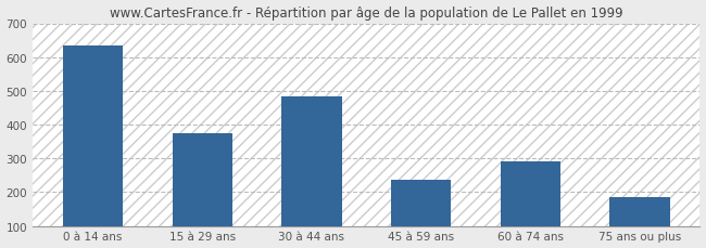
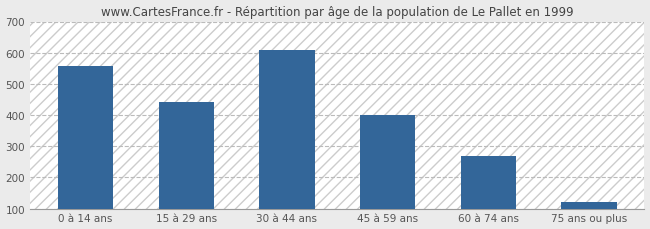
0 à 14 ans: 635 -> 557
15 à 29 ans: 375 -> 442
30 à 44 ans: 485 -> 607
45 à 59 ans: 235 -> 401
60 à 74 ans: 290 -> 269
75 ans ou plus: 185 -> 120
